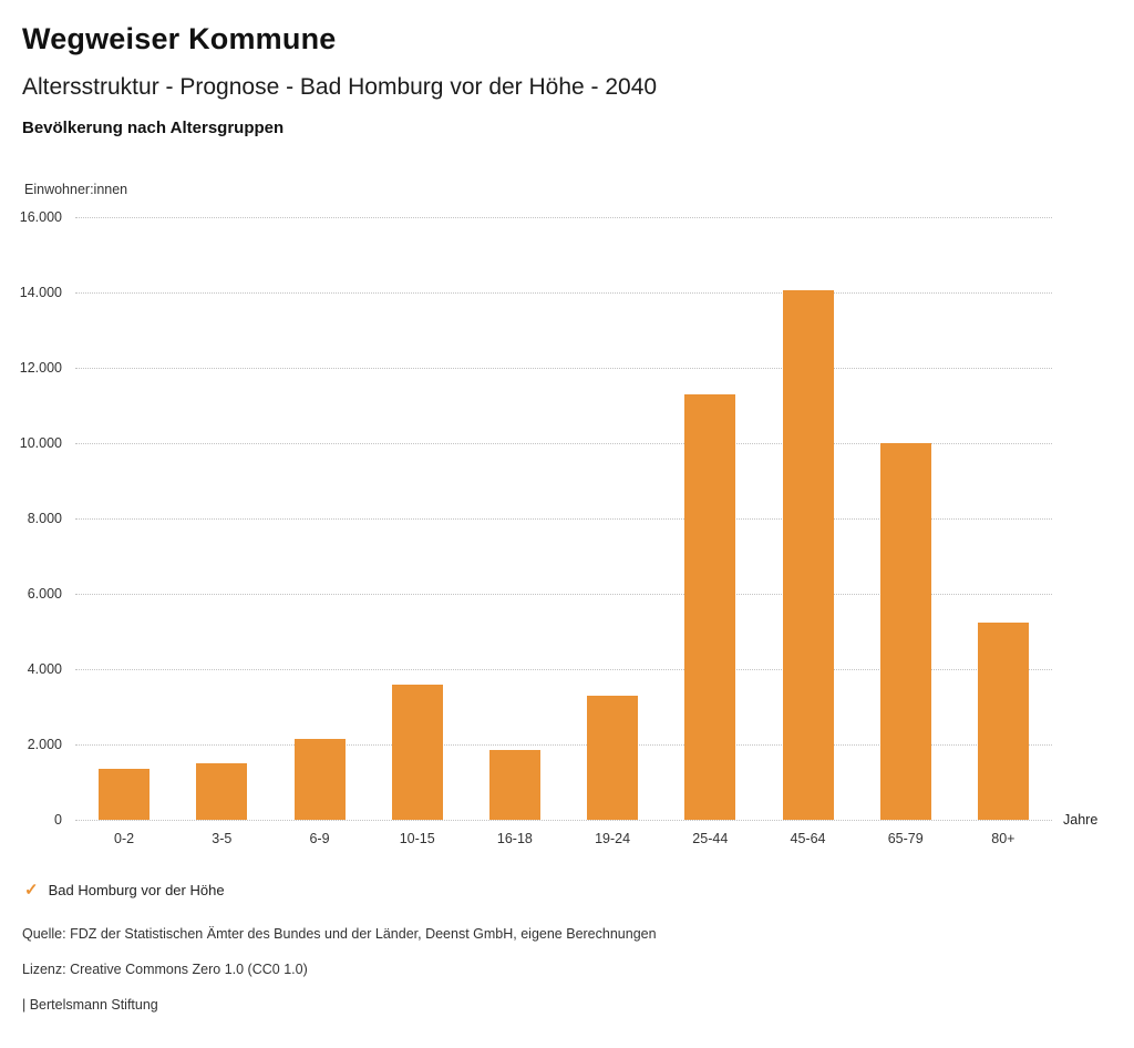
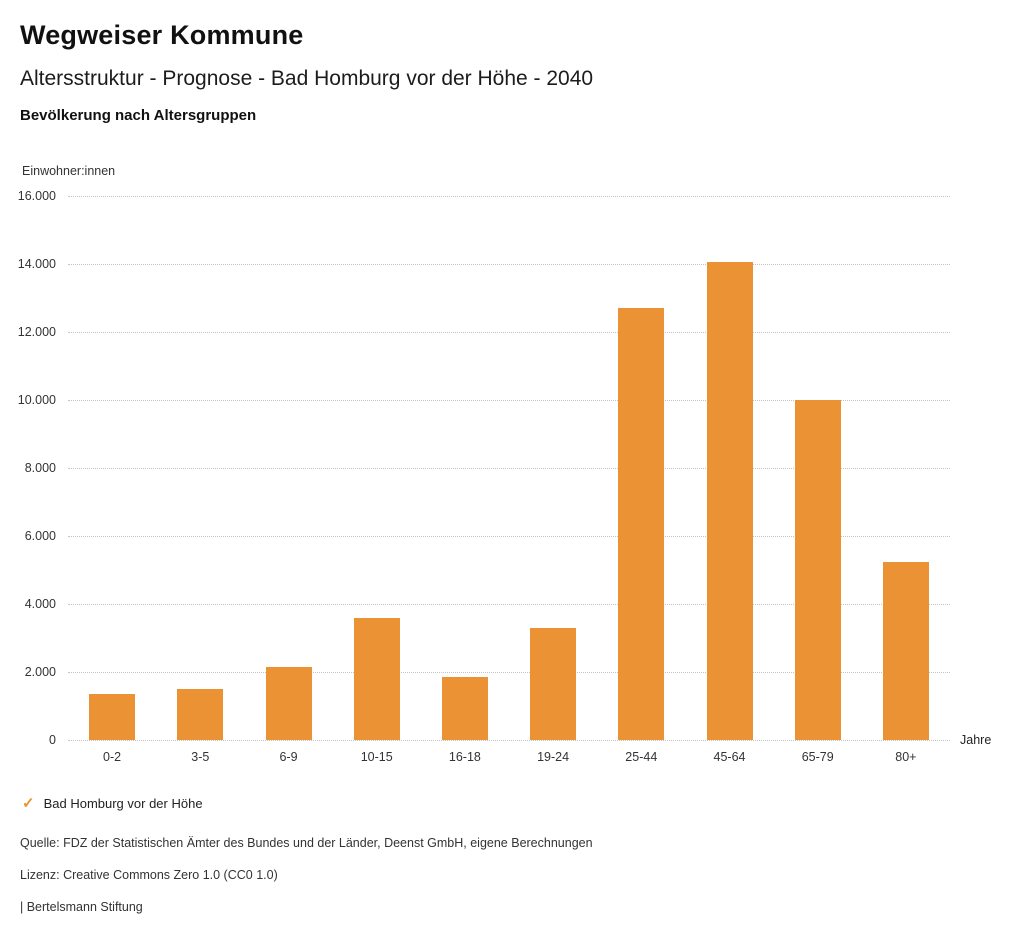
25-44: 11300 -> 12700
